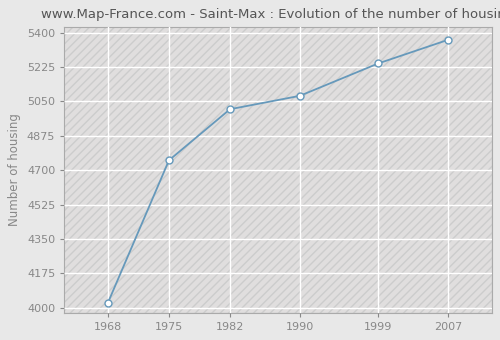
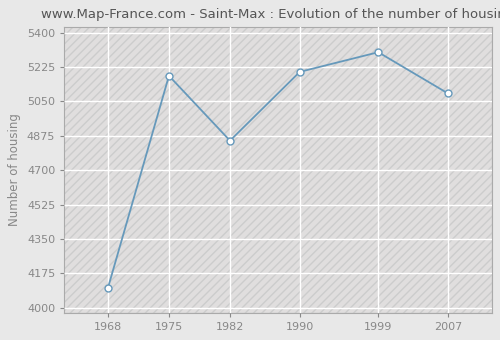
1968: 4020 -> 4100
1975: 4750 -> 5180
1982: 5010 -> 4850
1990: 5080 -> 5200
1999: 5240 -> 5300
2007: 5360 -> 5090
